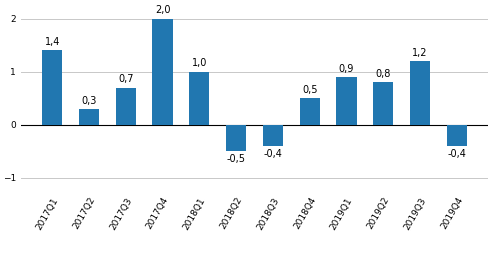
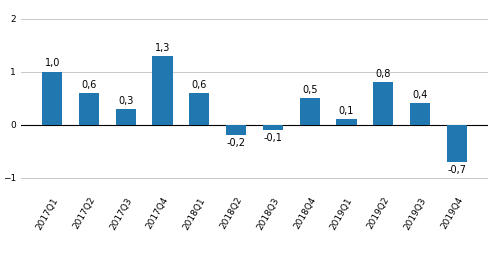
2017Q1: 1,4 -> 1,0
2017Q2: 0,3 -> 0,6
2017Q3: 0,7 -> 0,3
2017Q4: 2,0 -> 1,3
2018Q1: 1,0 -> 0,6
2018Q2: -0,5 -> -0,2
2018Q3: -0,4 -> -0,1
2019Q1: 0,9 -> 0,1
2019Q3: 1,2 -> 0,4
2019Q4: -0,4 -> -0,7
